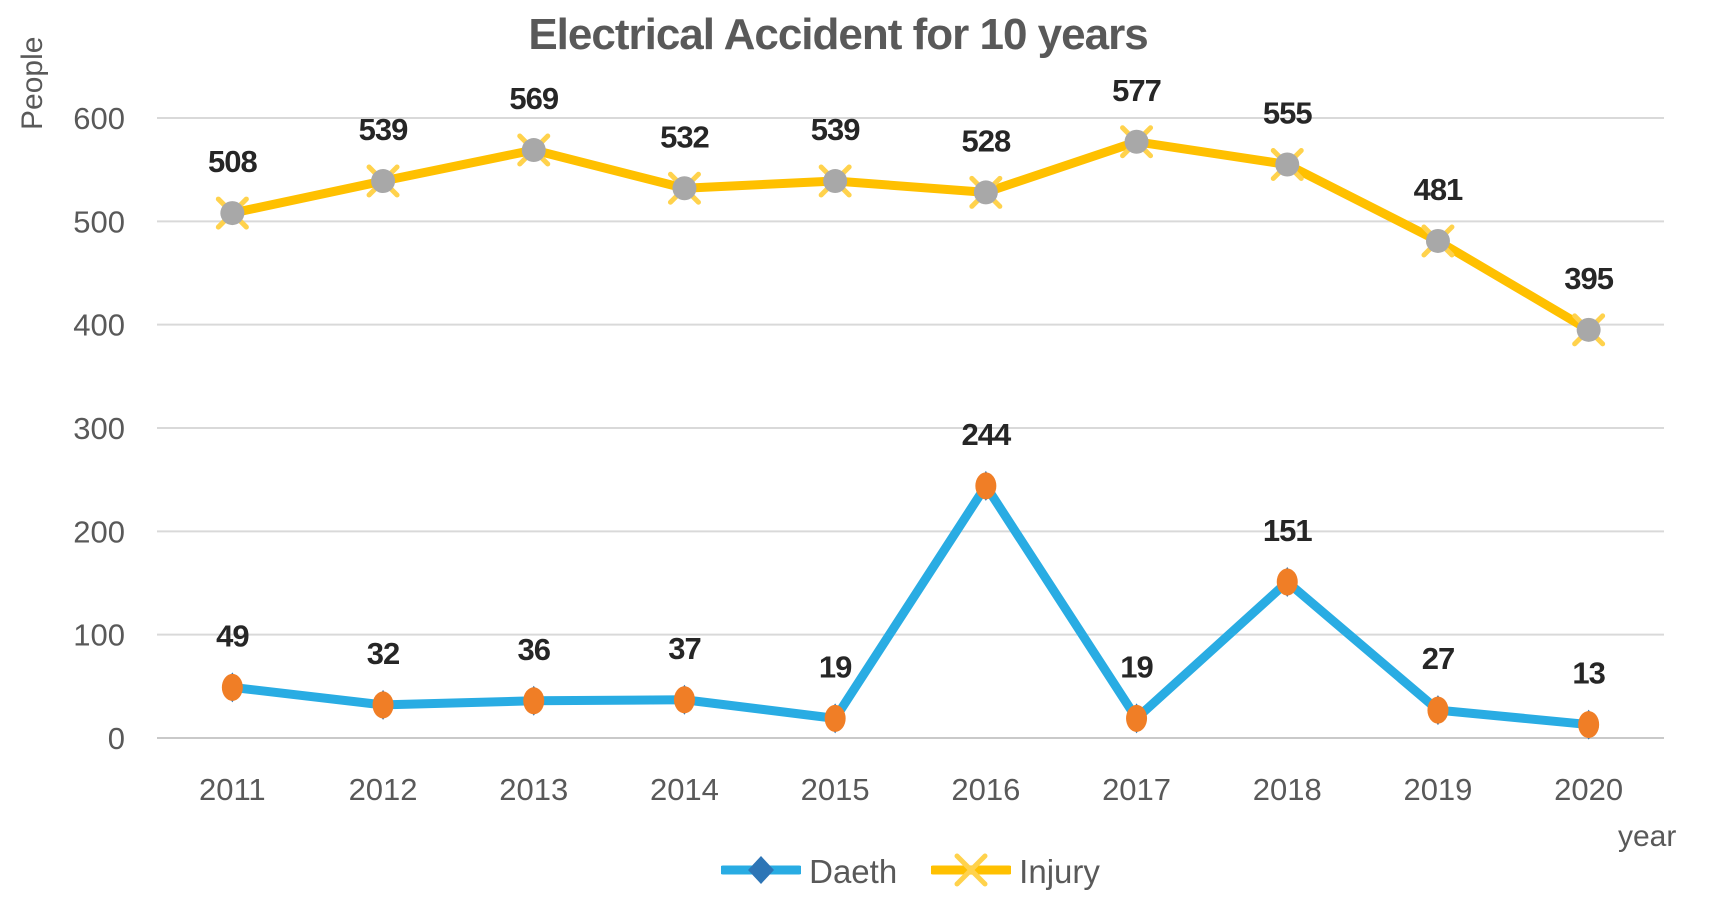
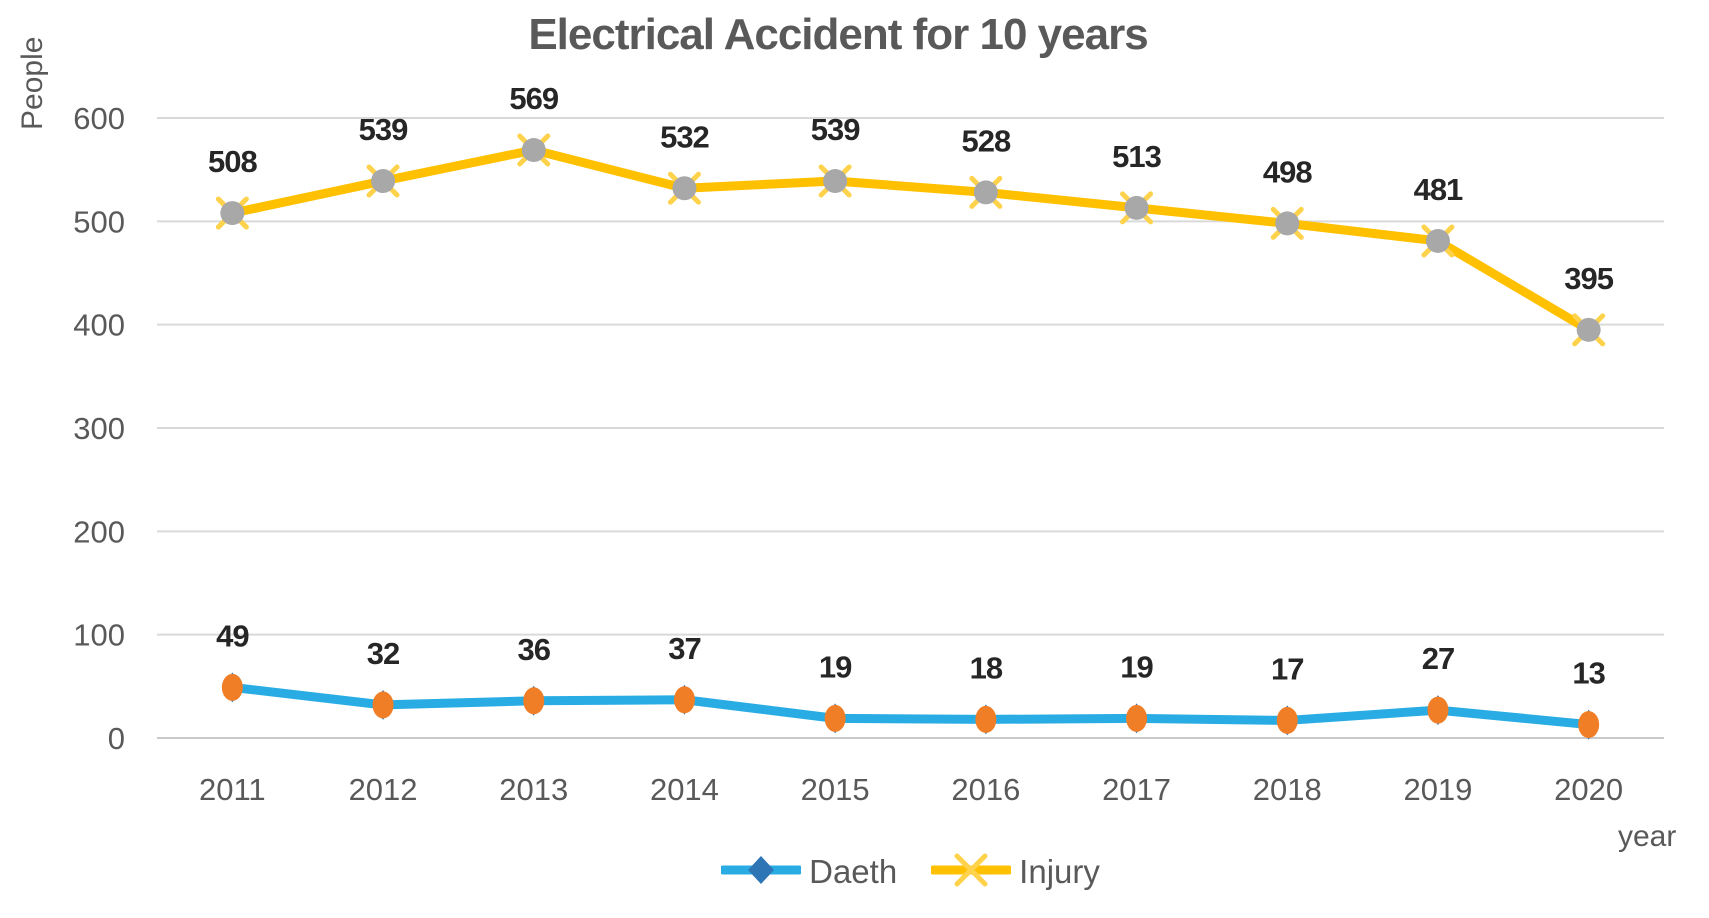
Daeth/2016: 244 -> 18
Injury/2017: 577 -> 513
Daeth/2018: 151 -> 17
Injury/2018: 555 -> 498
